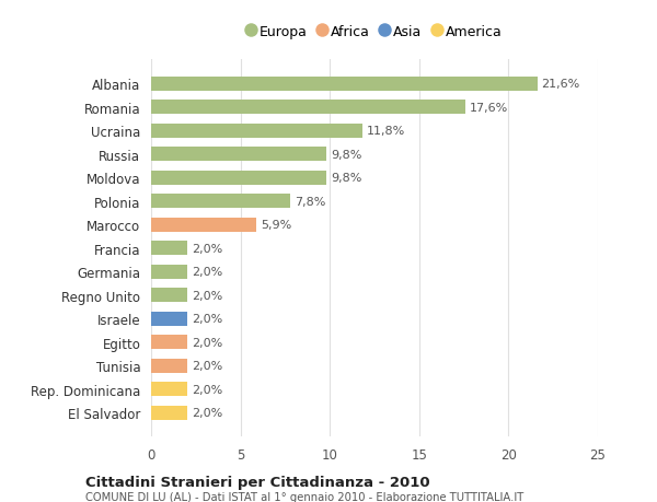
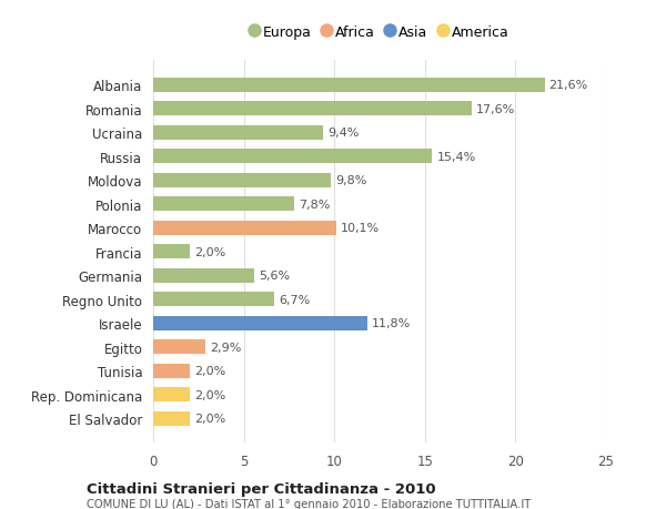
Ucraina: 11,8% -> 9,4%
Russia: 9,8% -> 15,4%
Marocco: 5,9% -> 10,1%
Germania: 2,0% -> 5,6%
Regno Unito: 2,0% -> 6,7%
Israele: 2,0% -> 11,8%
Egitto: 2,0% -> 2,9%
